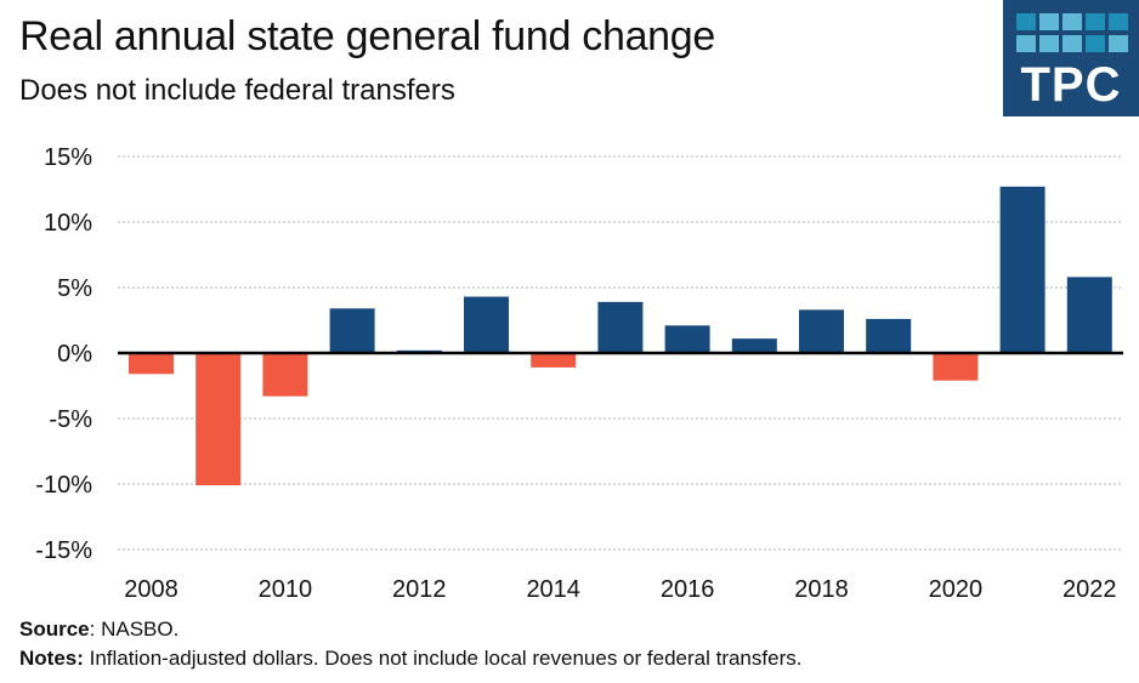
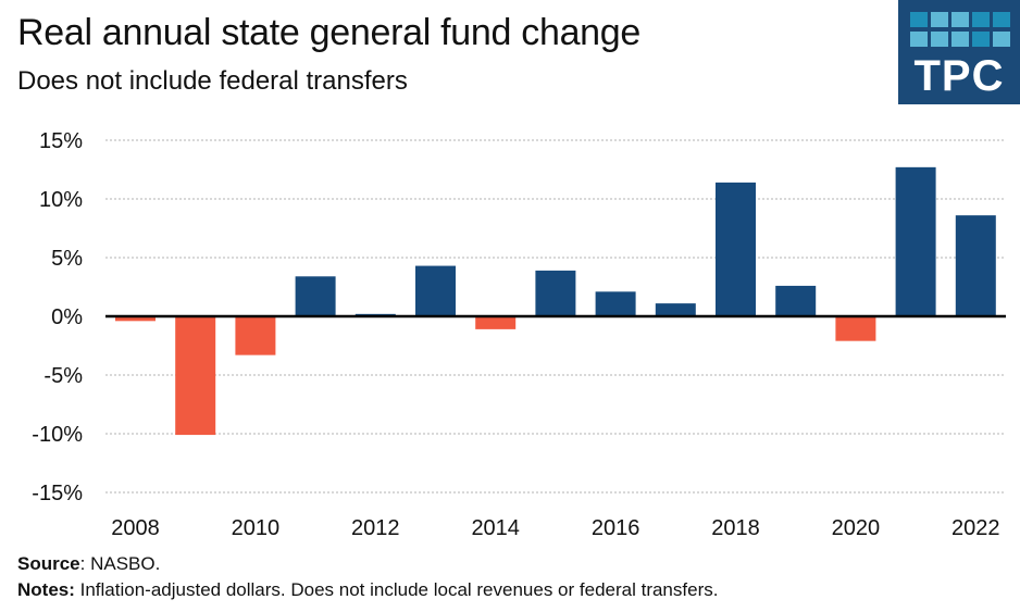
2008: -1.6% -> -0.4%
2018: 3.3% -> 11.4%
2022: 5.8% -> 8.6%
